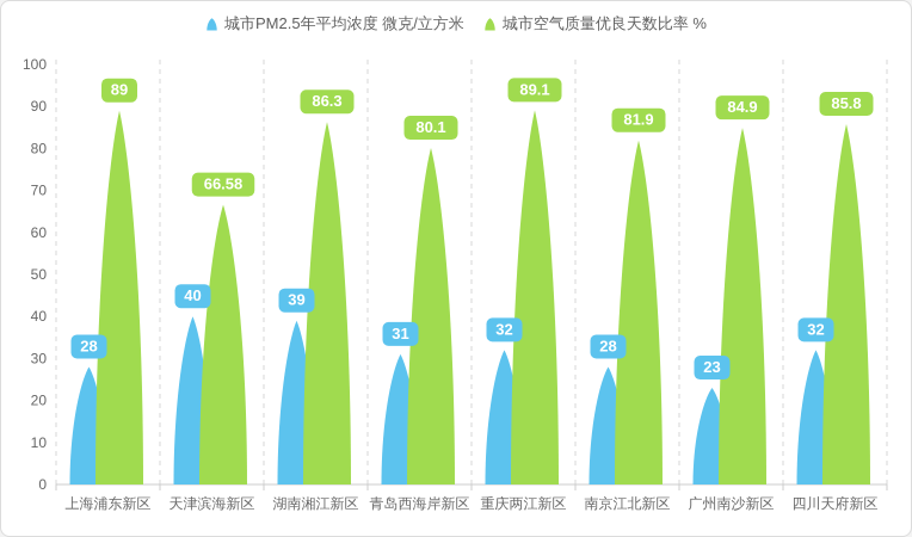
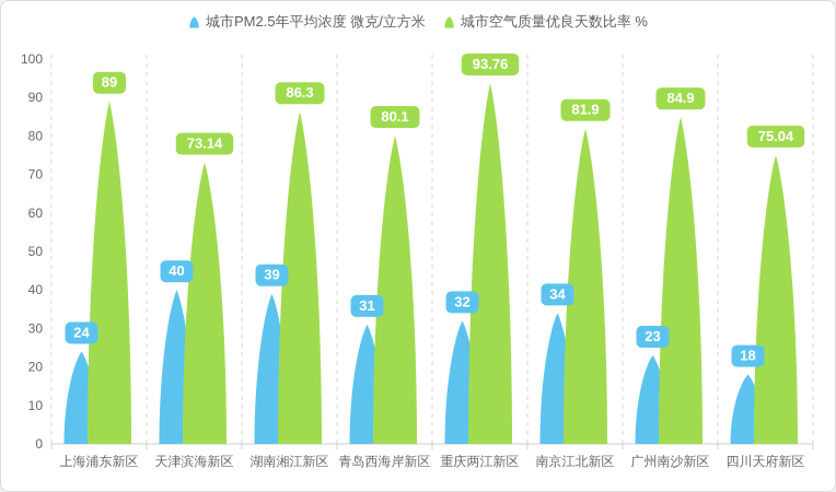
城市PM2.5年平均浓度 微克/立方米/上海浦东新区: 28 -> 24
城市空气质量优良天数比率 %/天津滨海新区: 66.58 -> 73.14
城市空气质量优良天数比率 %/重庆两江新区: 89.1 -> 93.76
城市PM2.5年平均浓度 微克/立方米/南京江北新区: 28 -> 34
城市PM2.5年平均浓度 微克/立方米/四川天府新区: 32 -> 18
城市空气质量优良天数比率 %/四川天府新区: 85.8 -> 75.04
